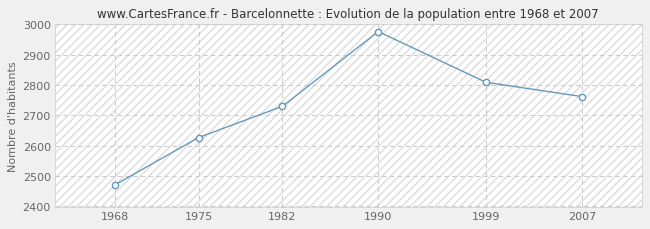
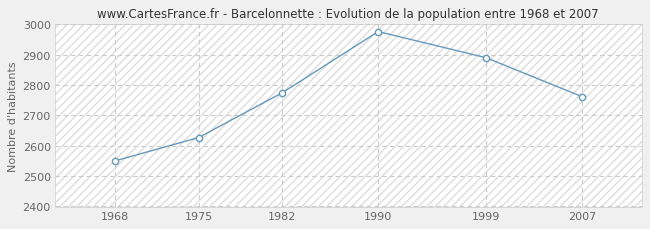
1968: 2471 -> 2550
1982: 2730 -> 2775
1999: 2809 -> 2890
